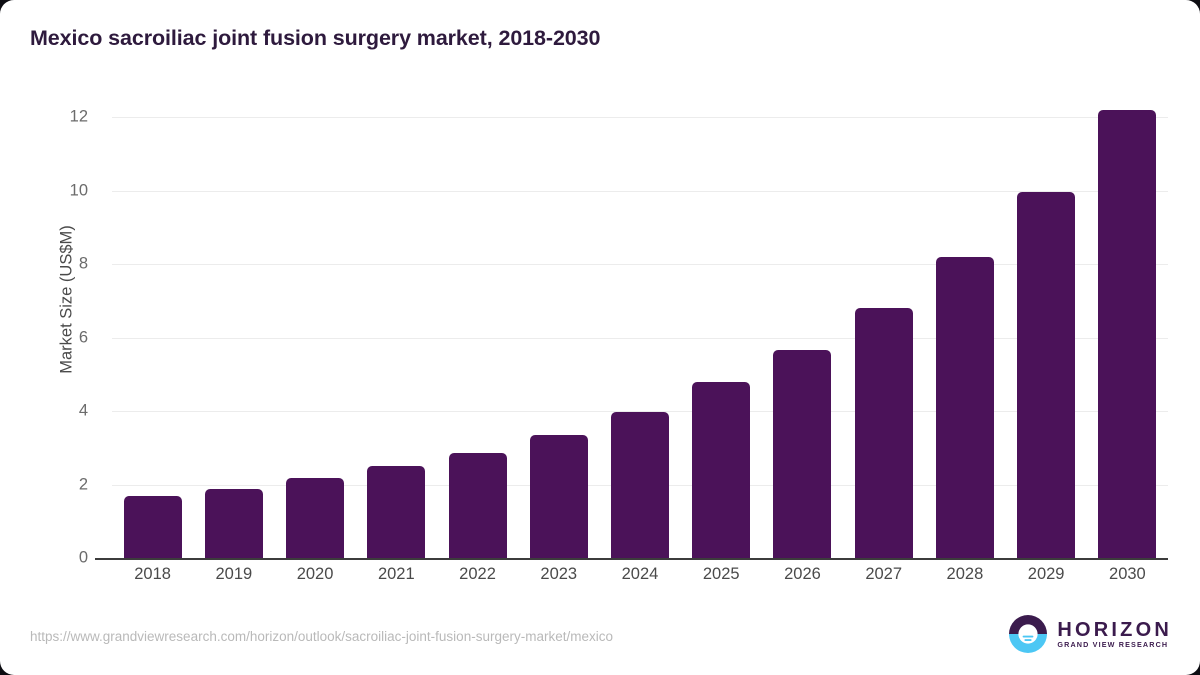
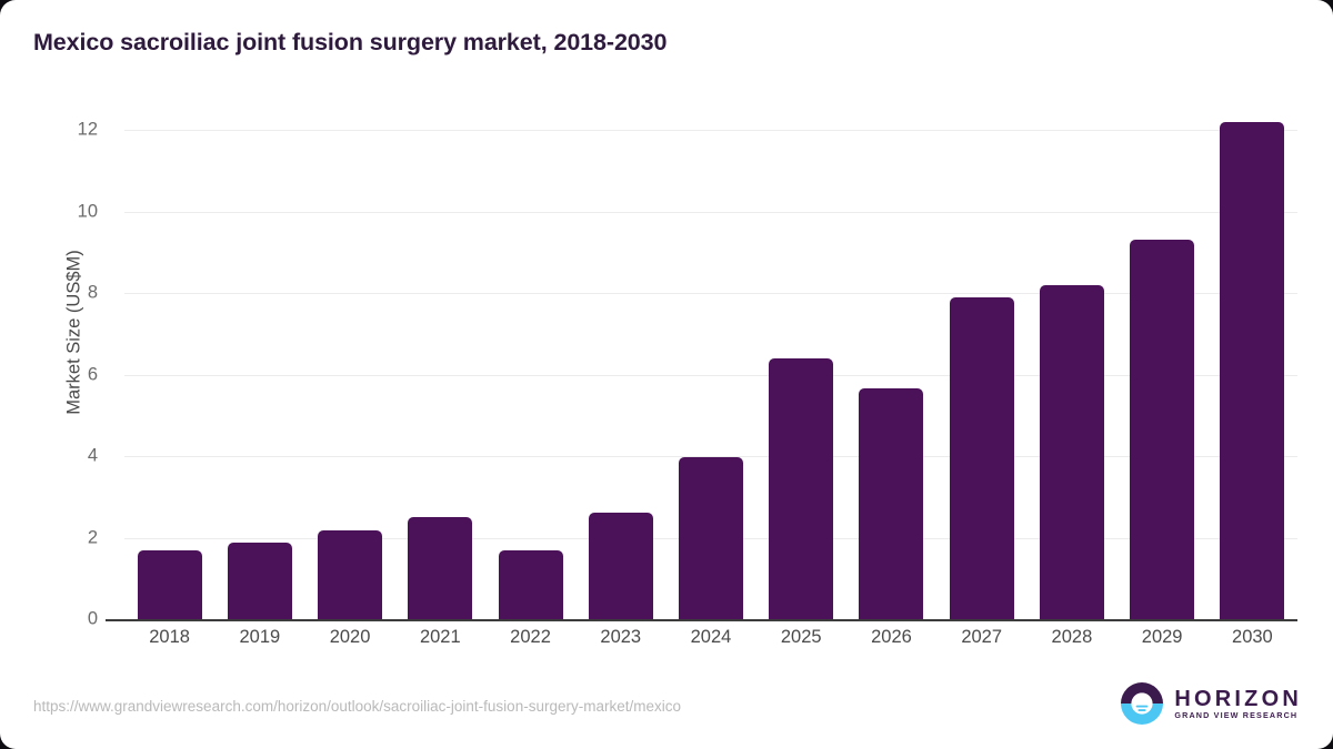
2022: 2.9 -> 1.7
2023: 3.4 -> 2.6
2025: 4.8 -> 6.4
2027: 6.8 -> 7.9
2029: 10.0 -> 9.3
